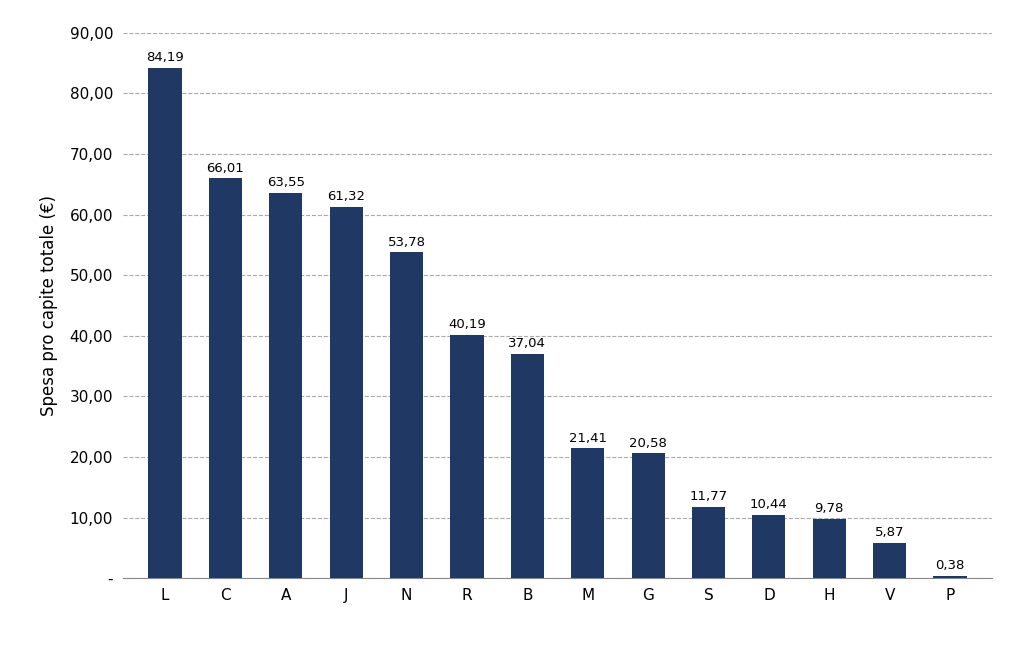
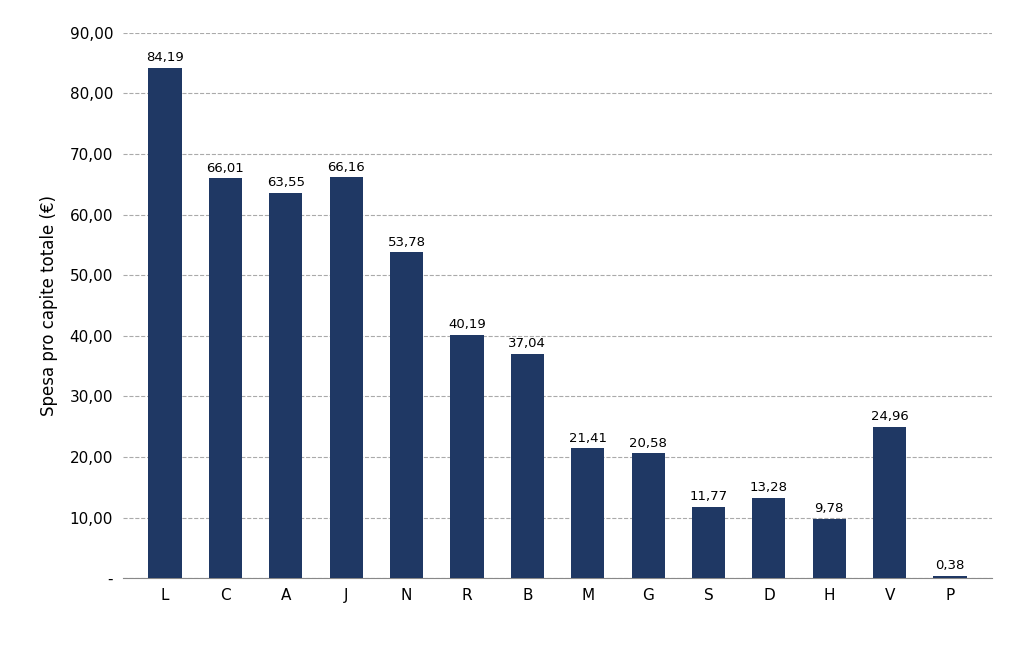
J: 61,32 -> 66,16
D: 10,44 -> 13,28
V: 5,87 -> 24,96
